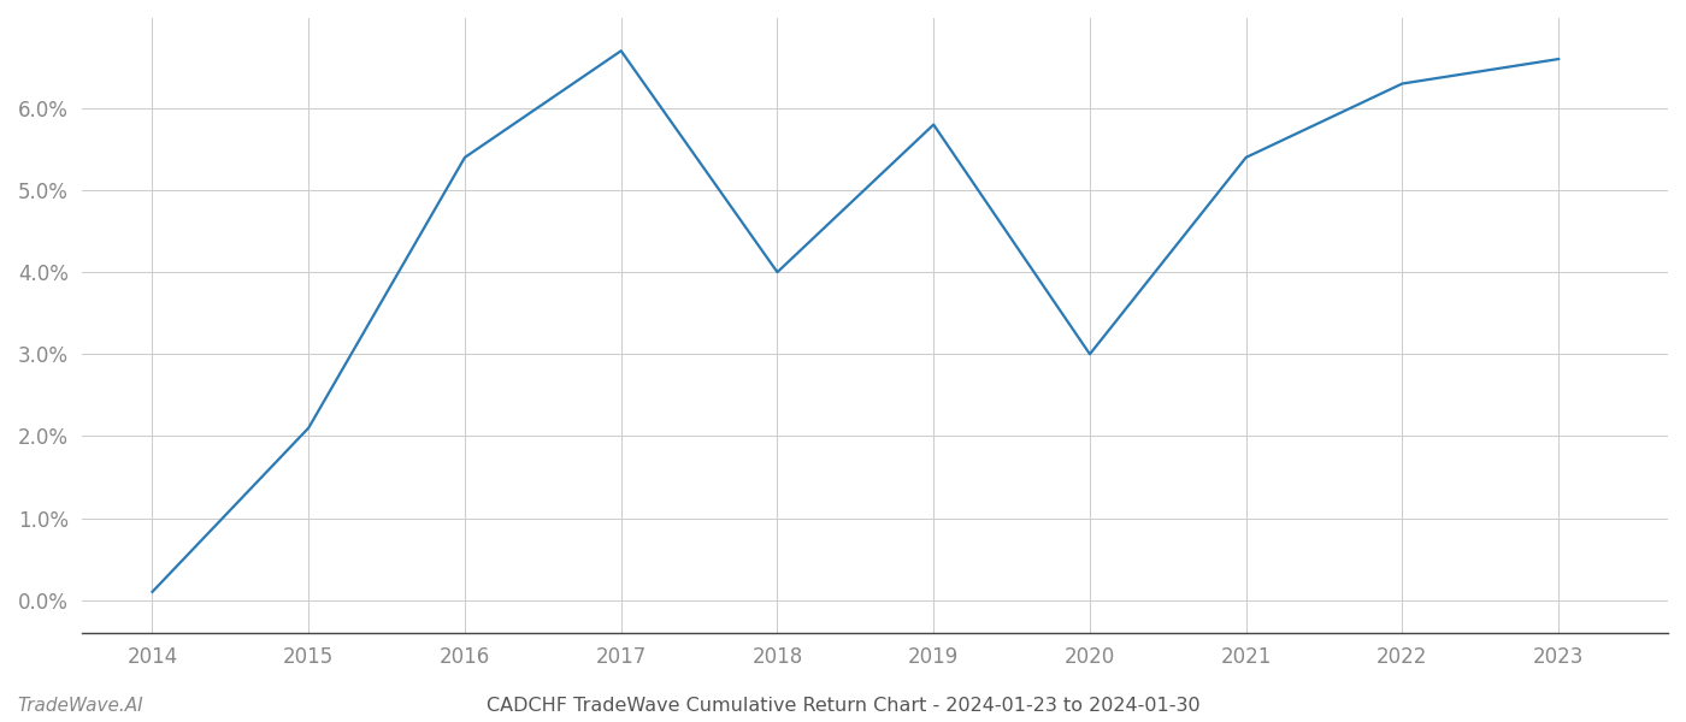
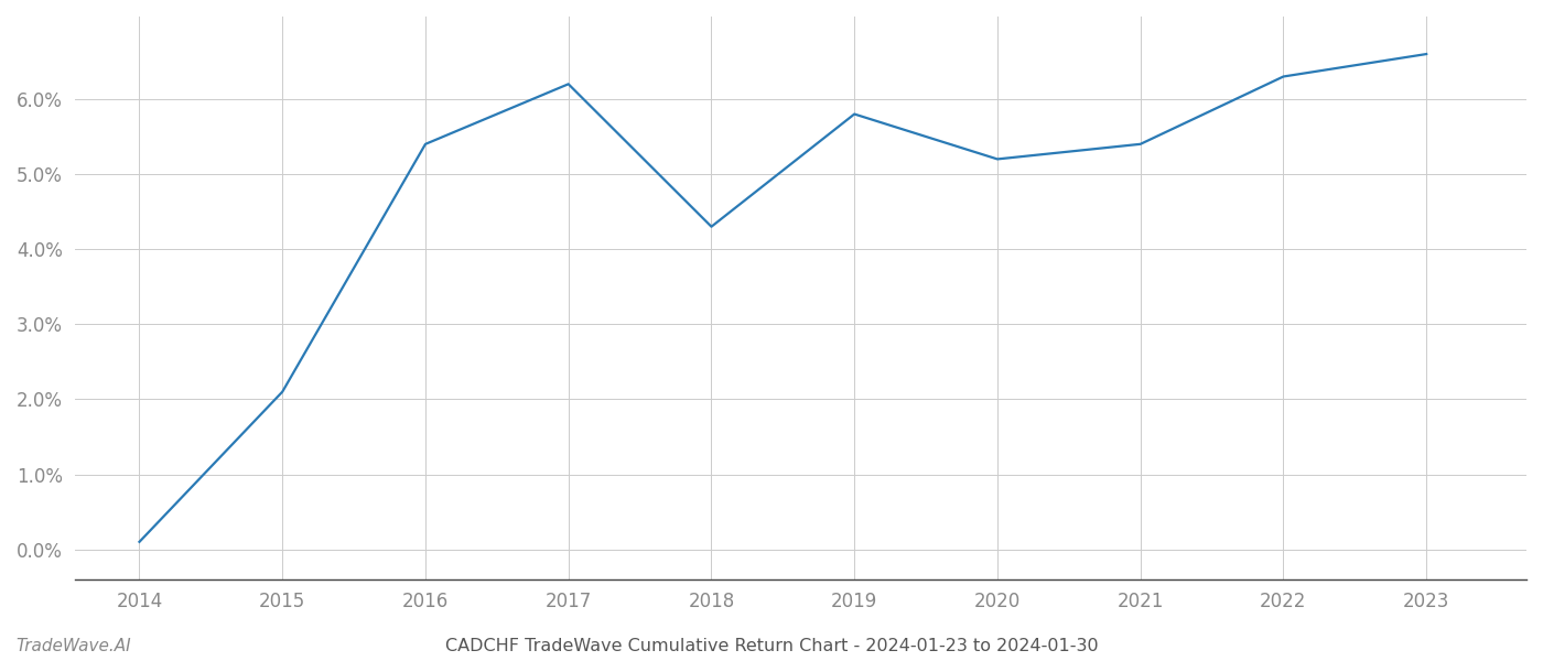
2017: 6.7% -> 6.2%
2018: 4.0% -> 4.3%
2020: 3.0% -> 5.2%
